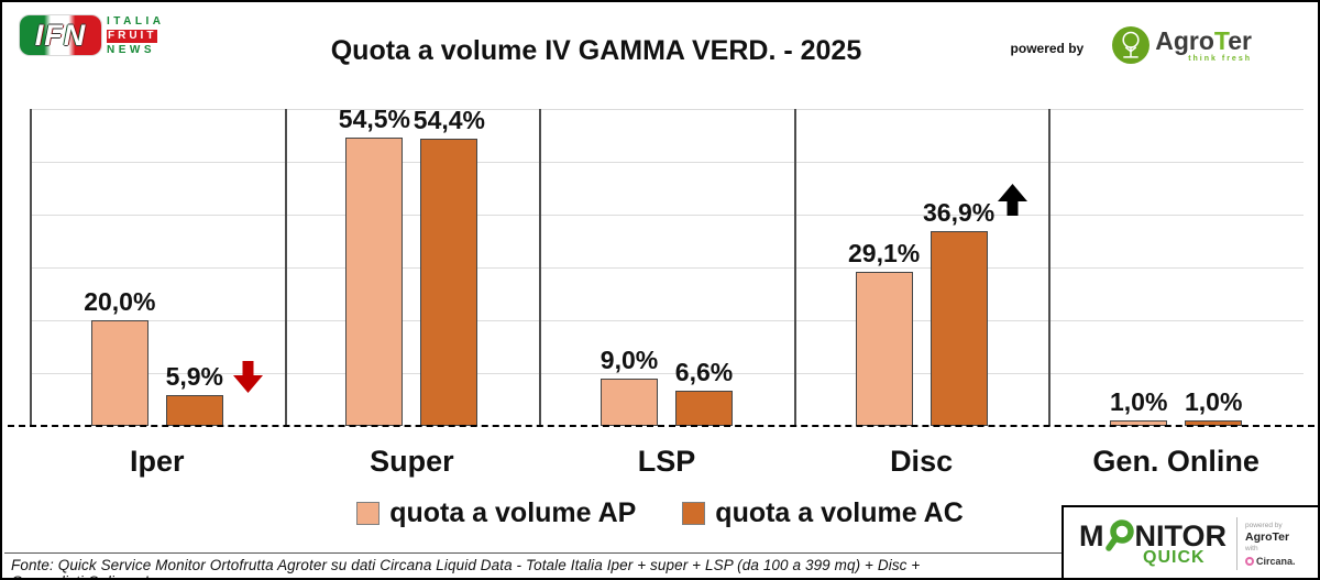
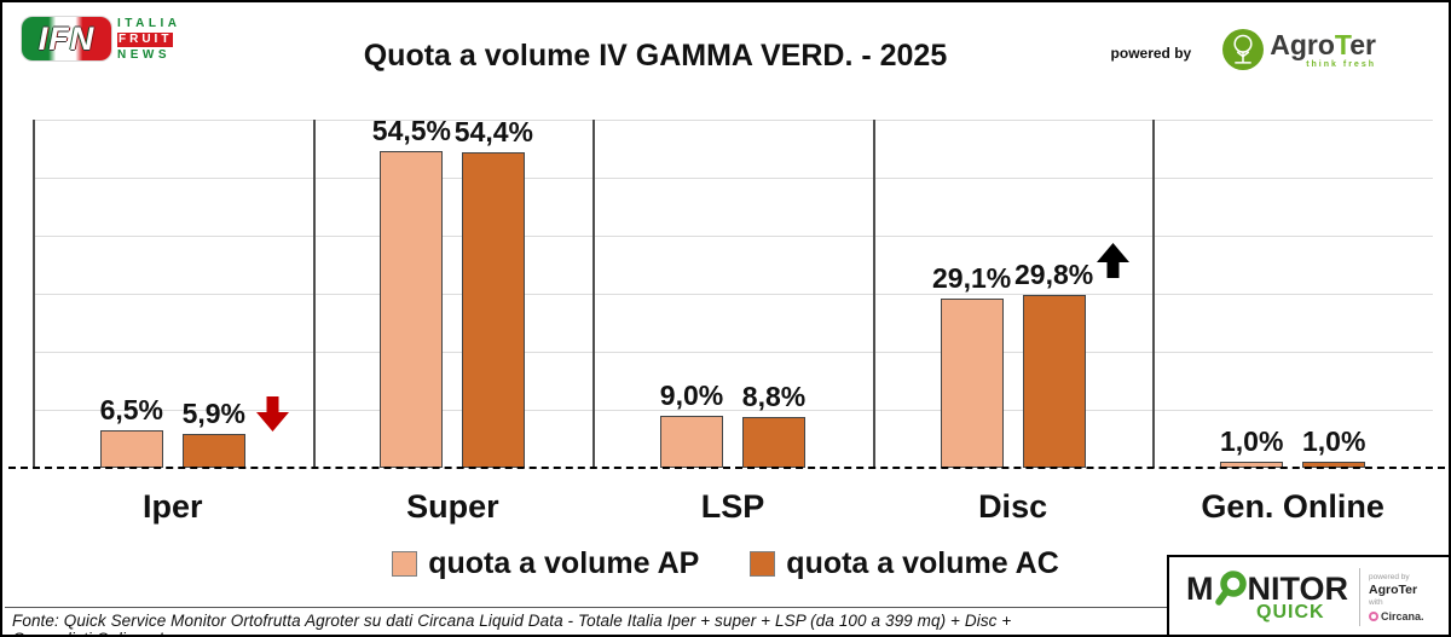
quota a volume AP/Iper: 20,0% -> 6,5%
quota a volume AC/LSP: 6,6% -> 8,8%
quota a volume AC/Disc: 36,9% -> 29,8%
